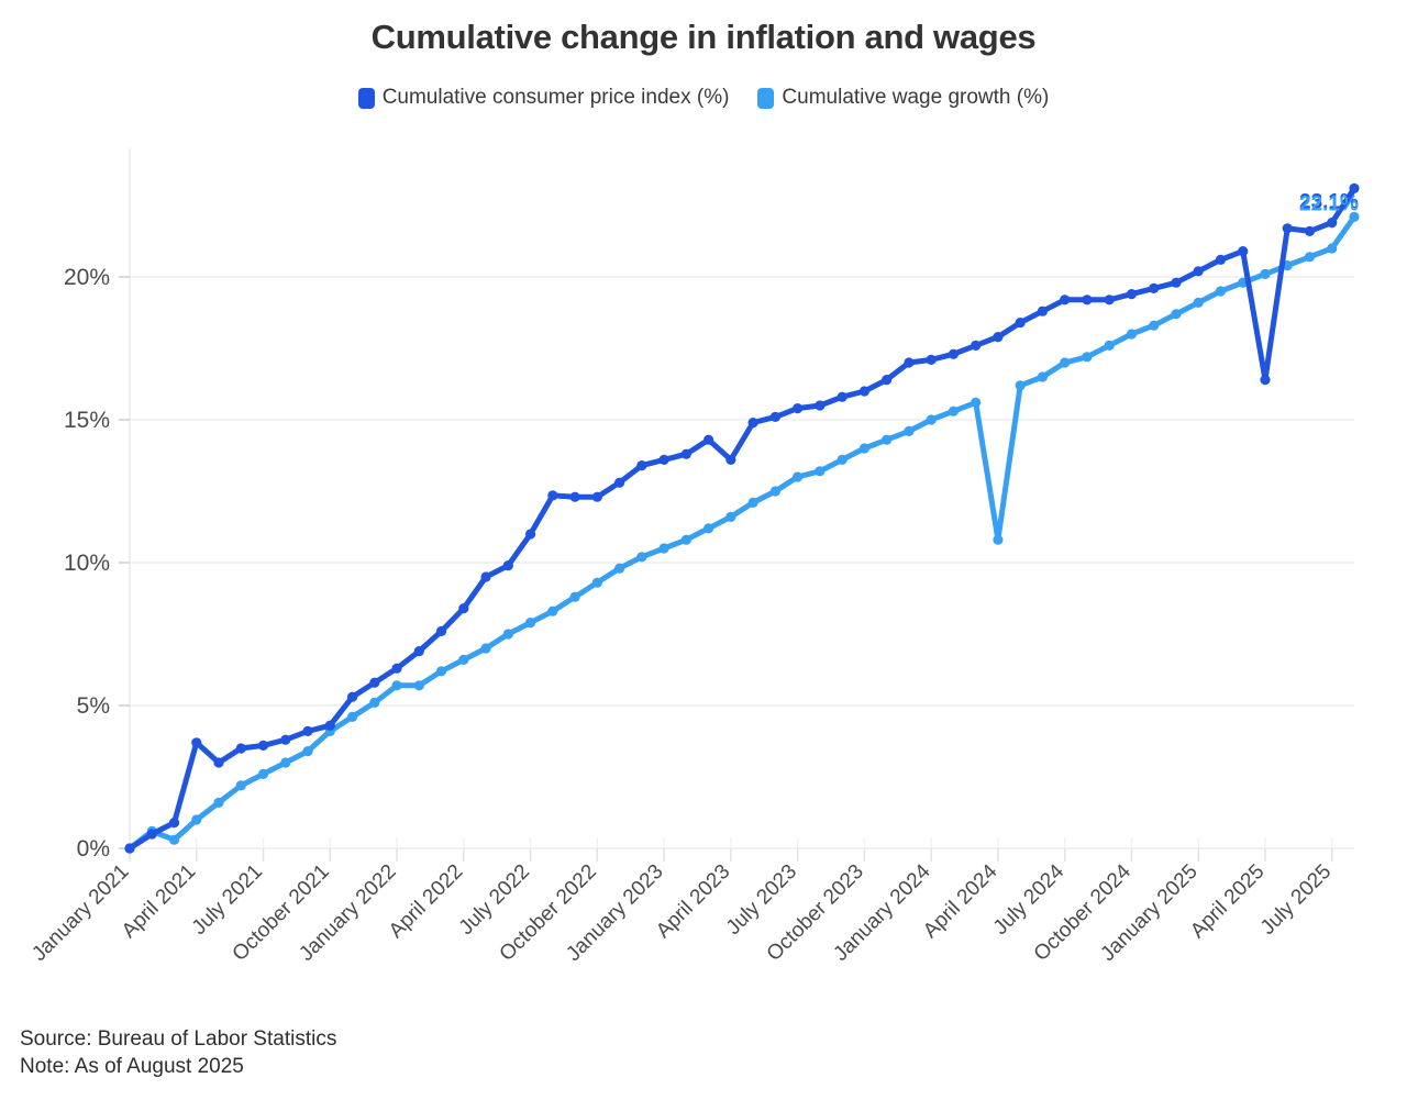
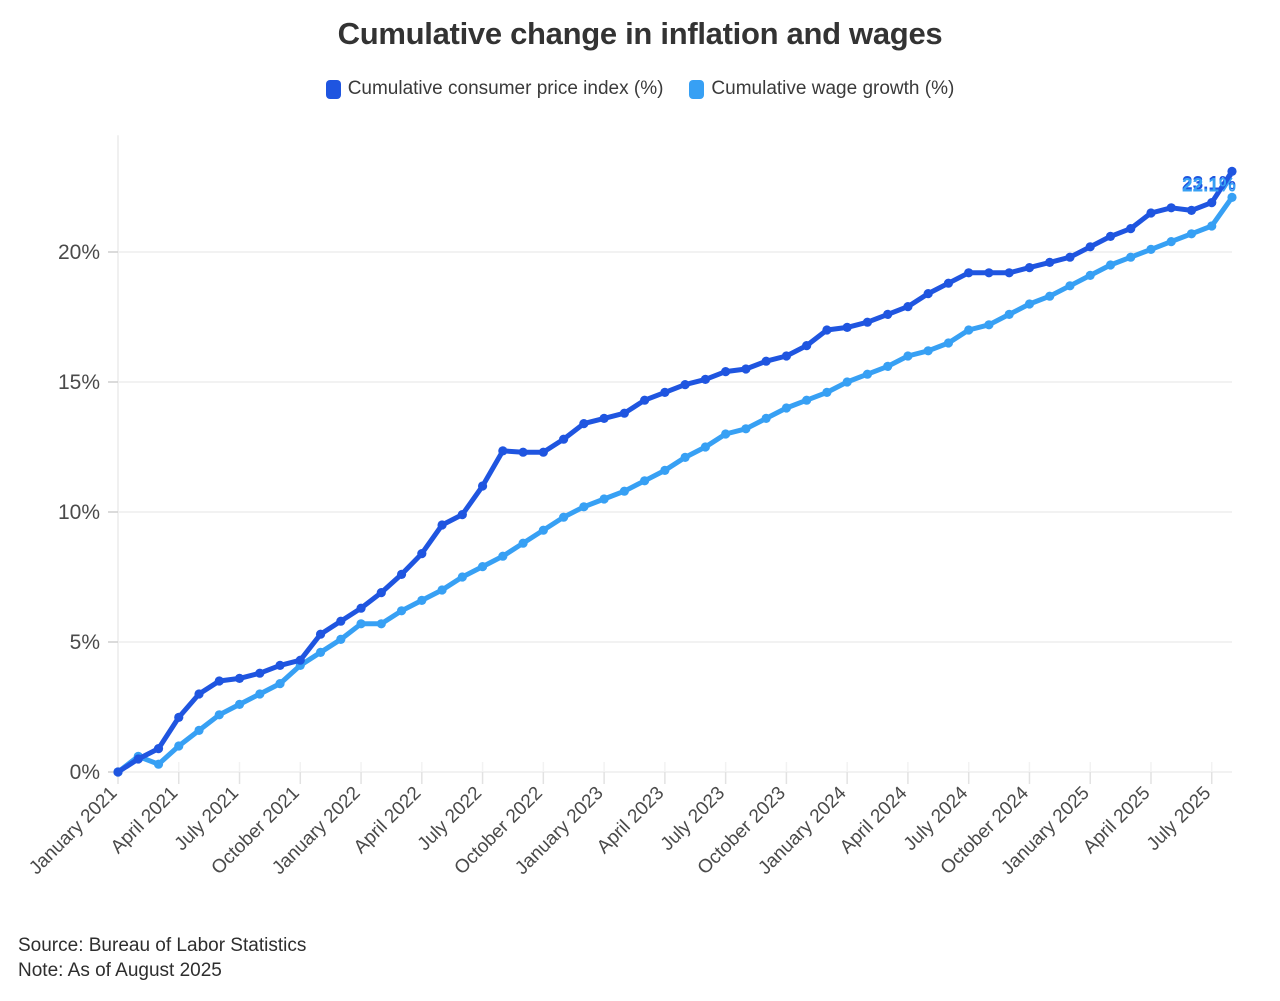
Cumulative consumer price index (%)/April 2021: 3.7% -> 2.1%
Cumulative consumer price index (%)/April 2023: 13.6% -> 14.6%
Cumulative wage growth (%)/April 2024: 10.8% -> 16.0%
Cumulative consumer price index (%)/April 2025: 16.4% -> 21.5%
